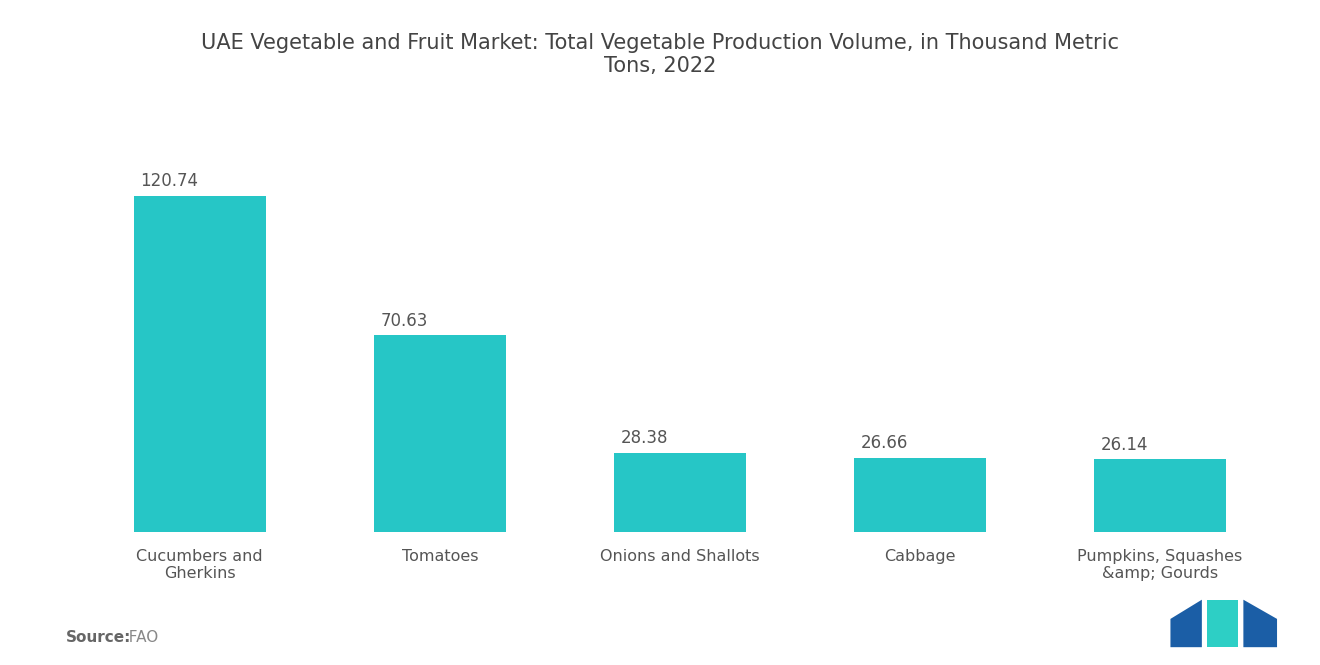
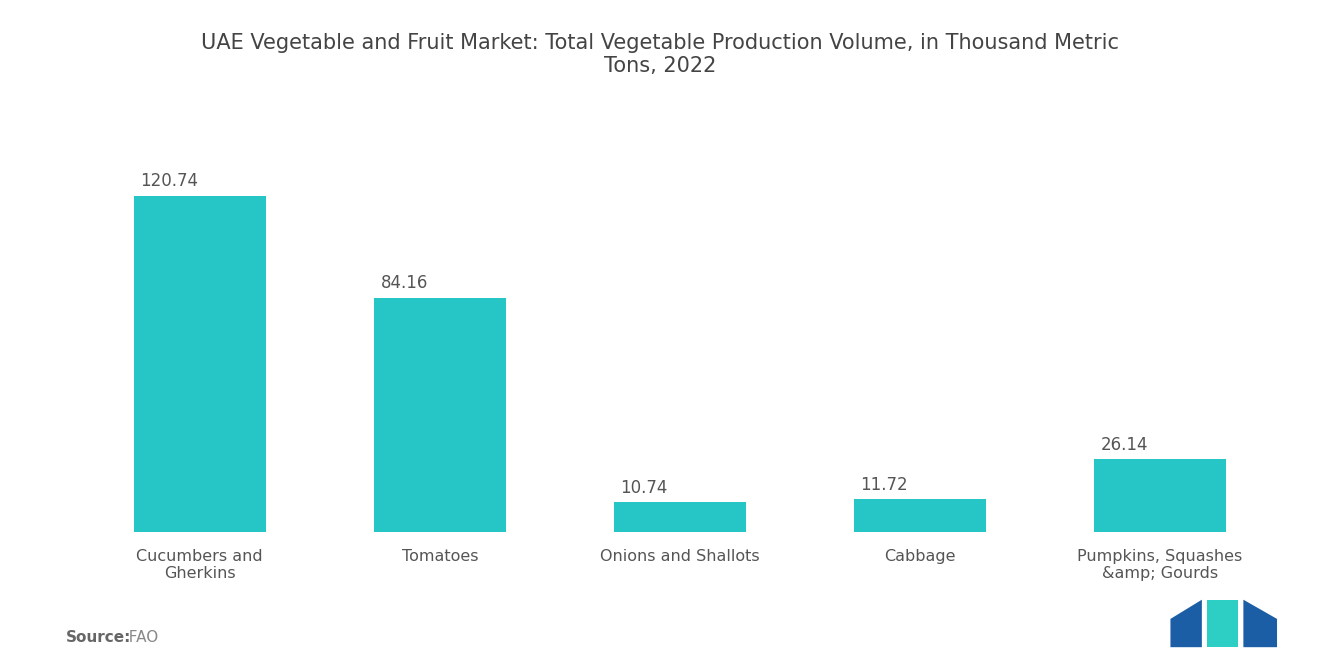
Tomatoes: 70.63 -> 84.16
Onions and Shallots: 28.38 -> 10.74
Cabbage: 26.66 -> 11.72
